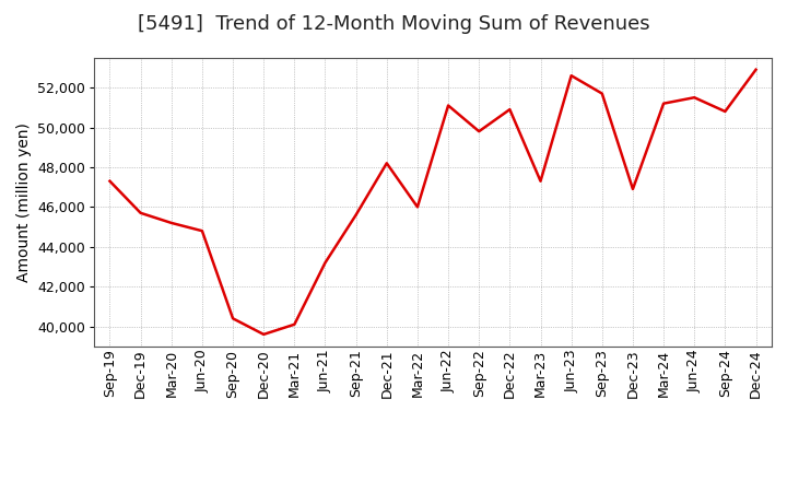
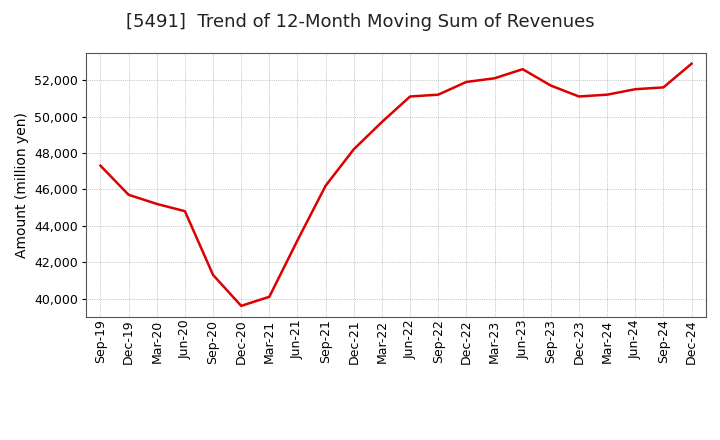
Sep-20: 40,400 -> 41,300
Sep-21: 45,600 -> 46,200
Mar-22: 46,000 -> 49,700
Sep-22: 49,800 -> 51,200
Dec-22: 50,900 -> 51,900
Mar-23: 47,300 -> 52,100
Dec-23: 46,900 -> 51,100
Sep-24: 50,800 -> 51,600
